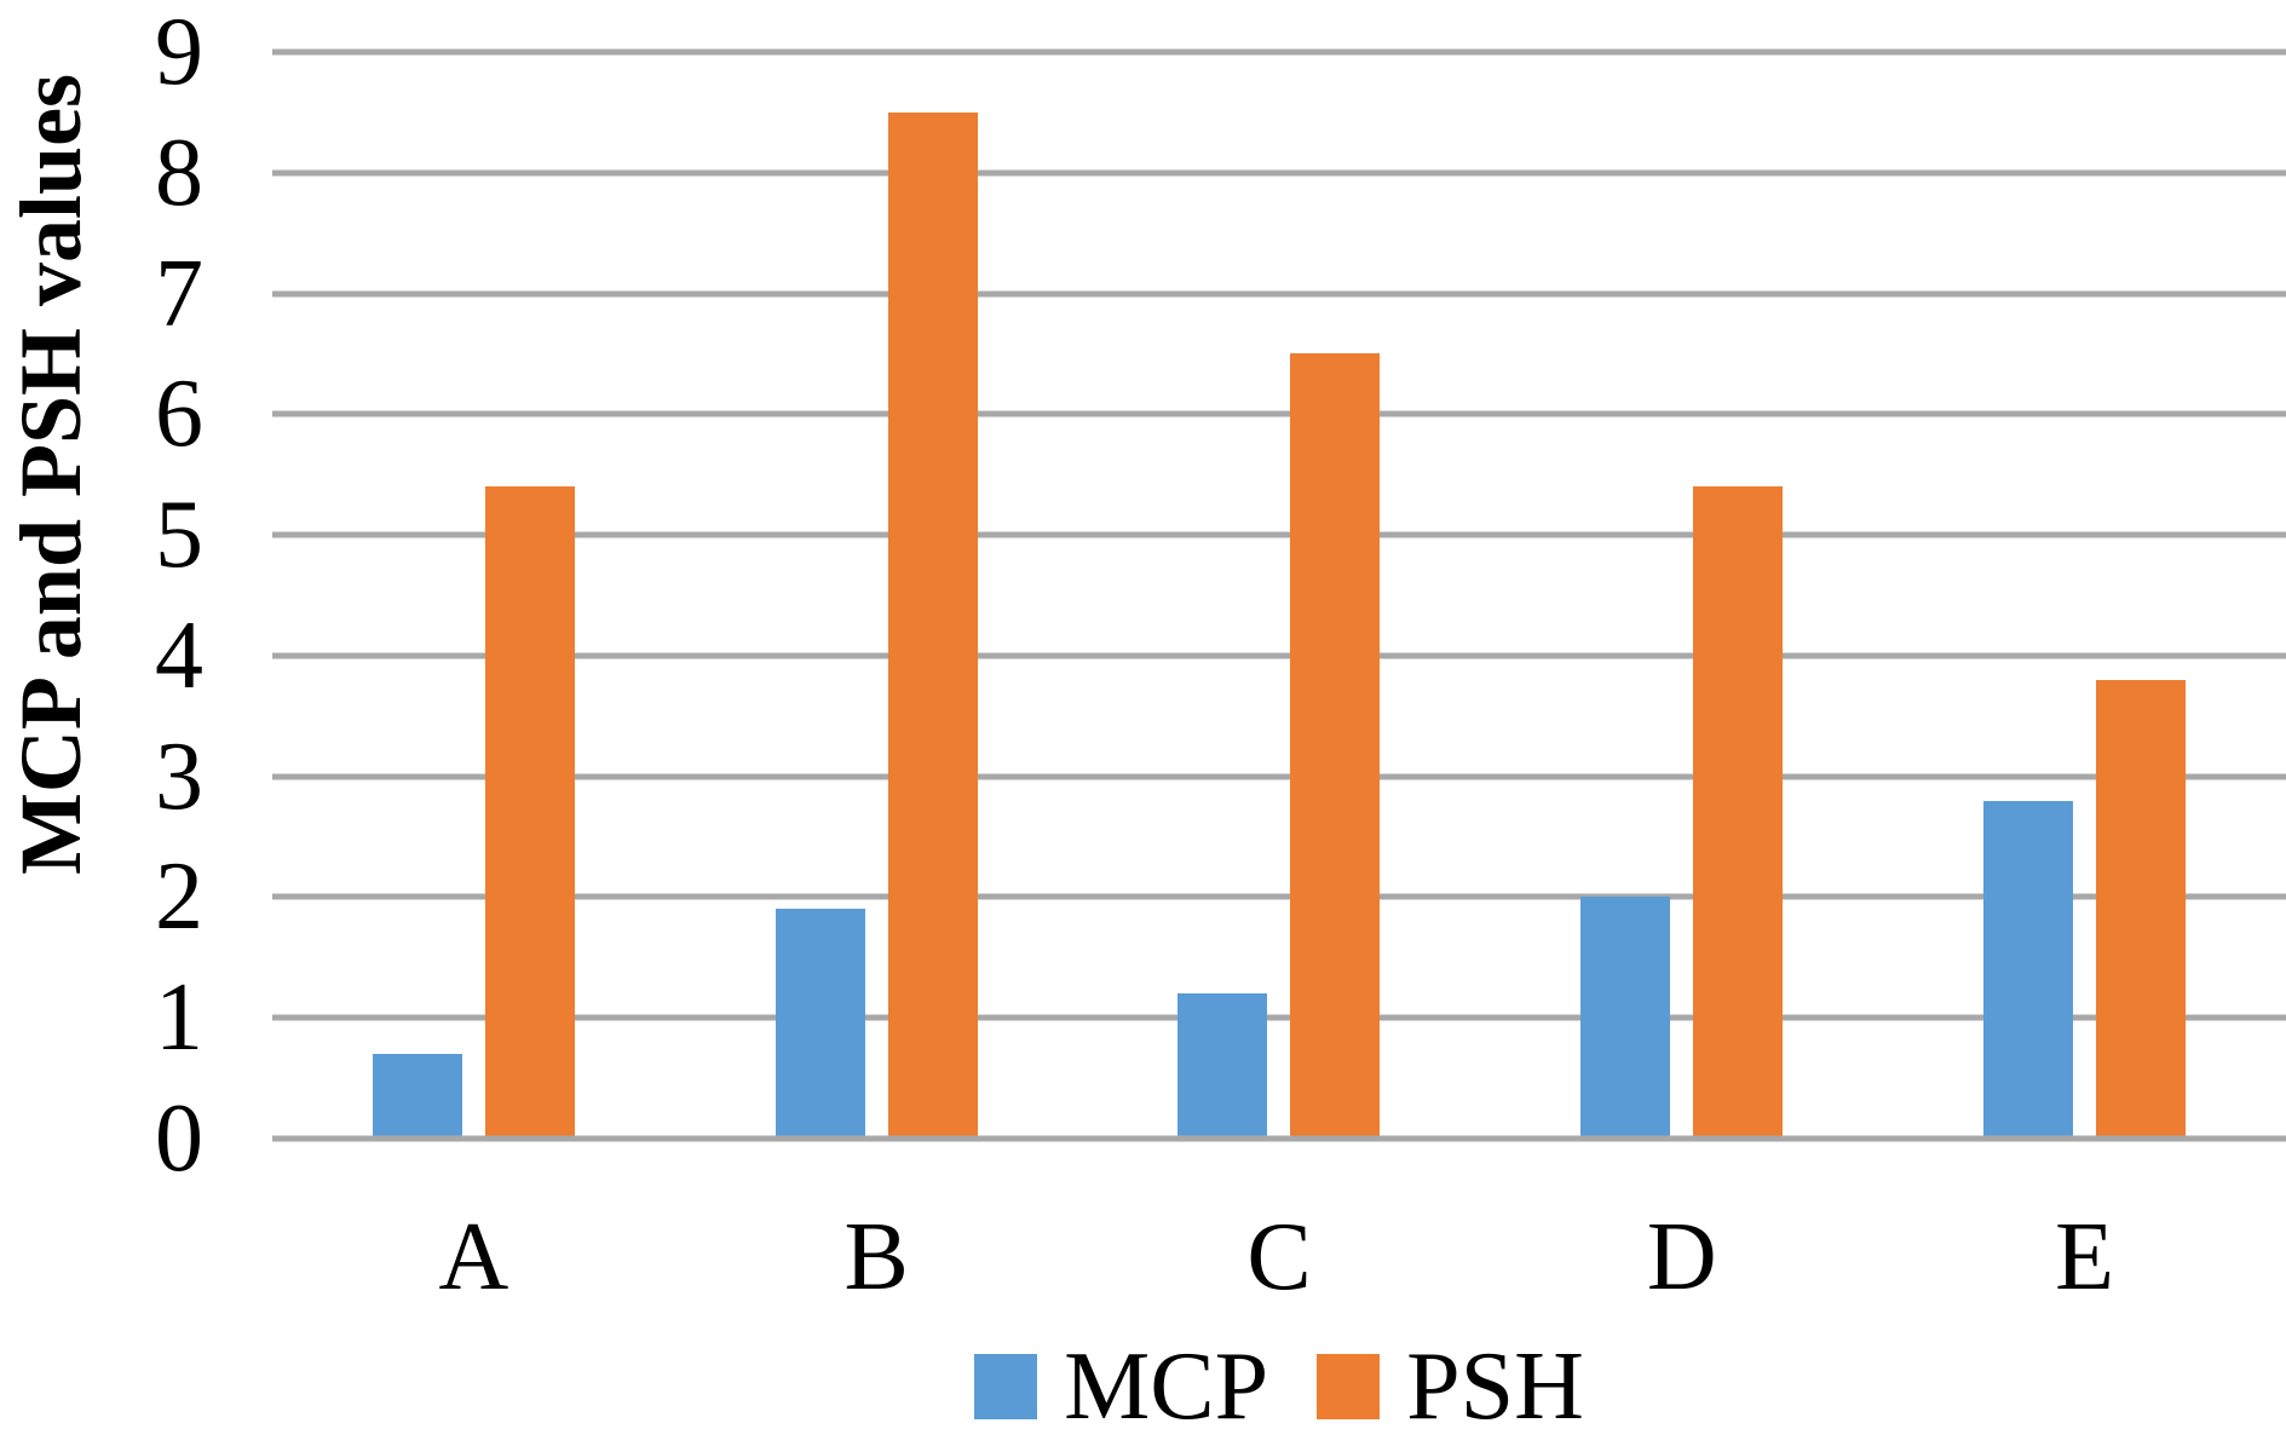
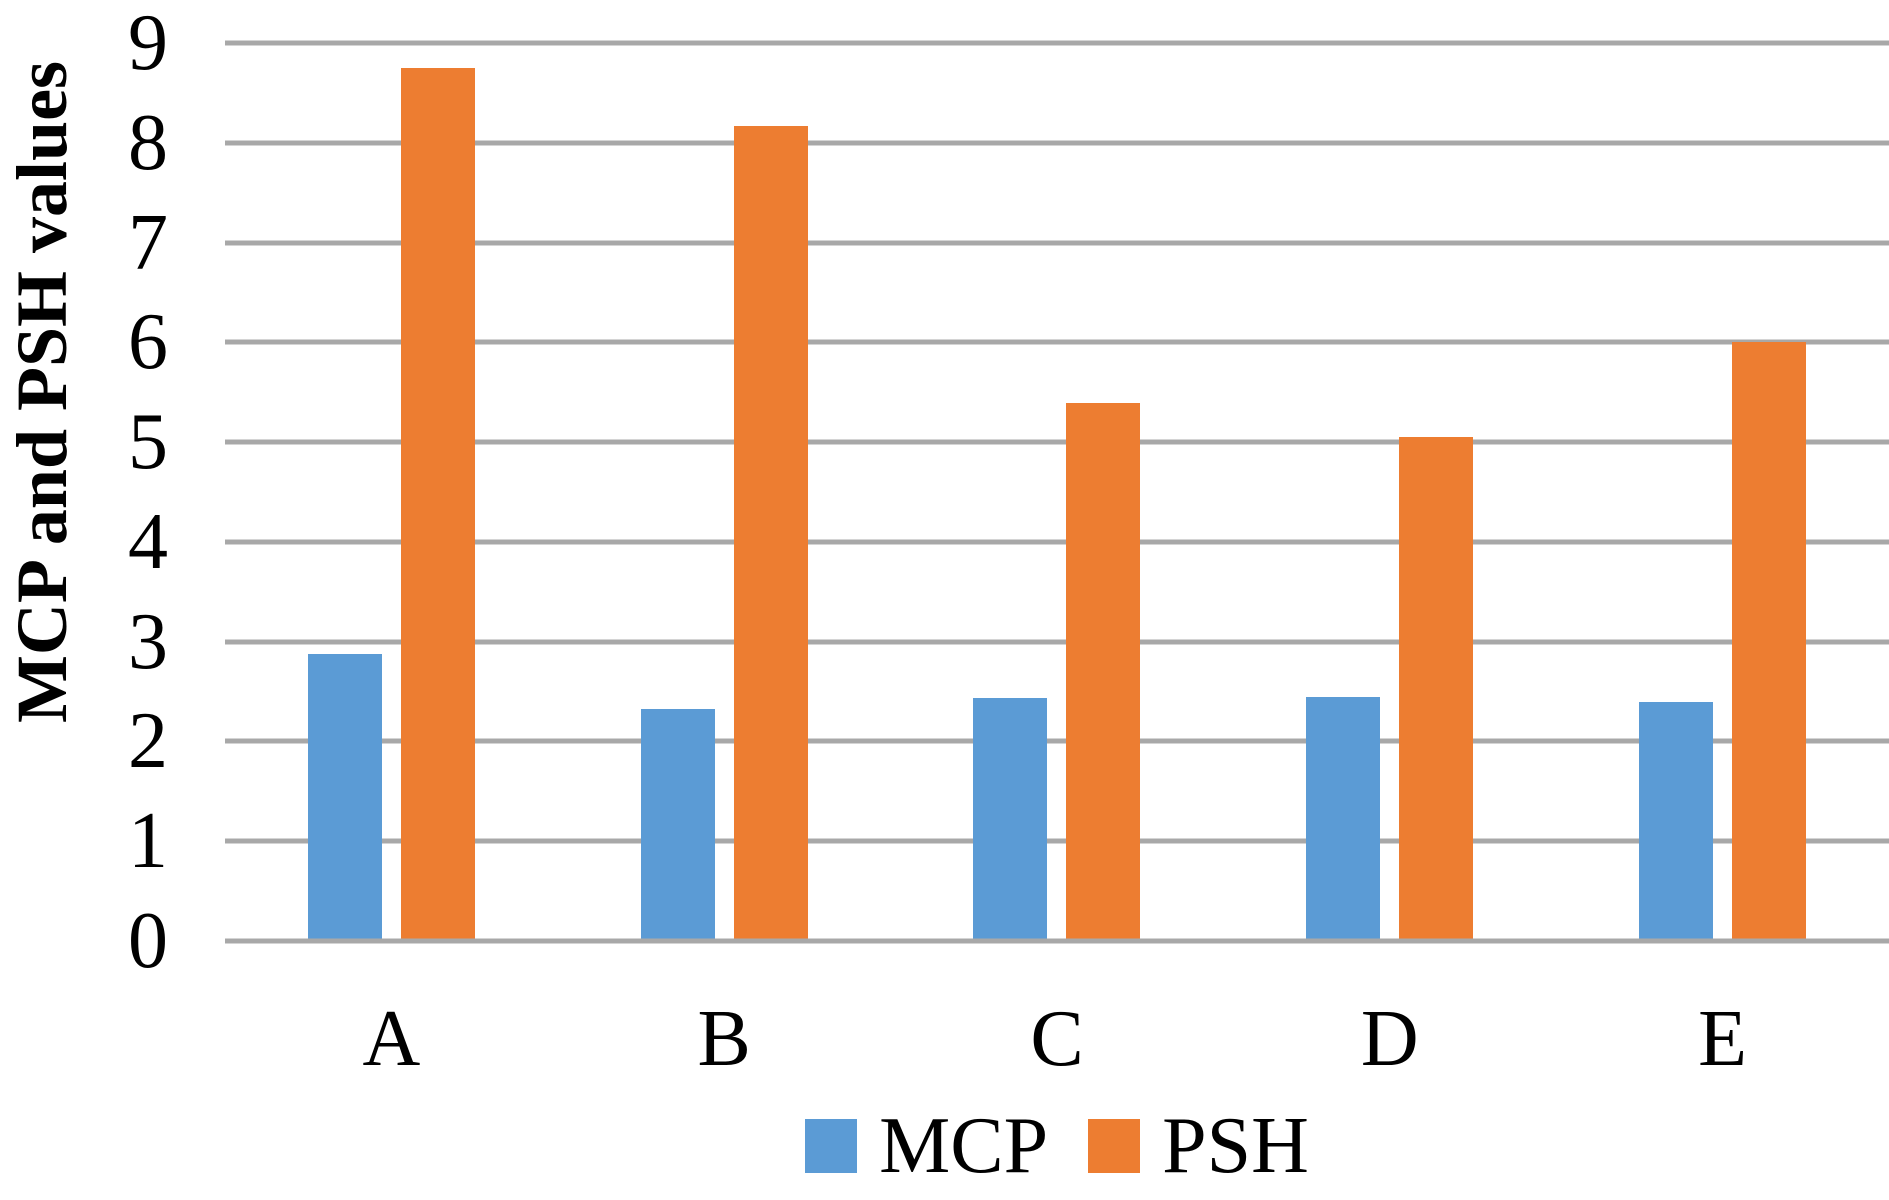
MCP/A: 0.7 -> 2.9
PSH/A: 5.4 -> 8.8
MCP/B: 1.9 -> 2.3
PSH/B: 8.5 -> 8.2
MCP/C: 1.2 -> 2.4
PSH/C: 6.5 -> 5.4
MCP/D: 2.0 -> 2.5
PSH/D: 5.4 -> 5.0
MCP/E: 2.8 -> 2.4
PSH/E: 3.8 -> 6.0
